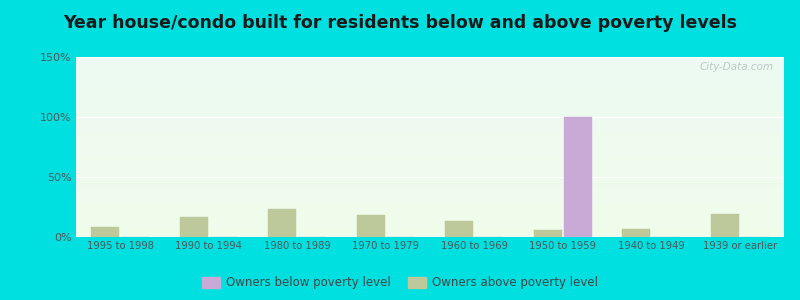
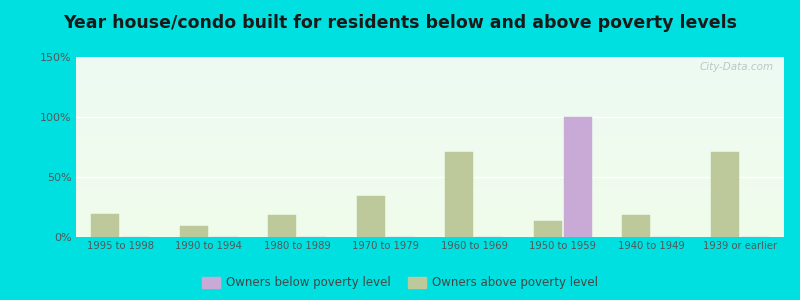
Owners above poverty level/1995 to 1998: 8% -> 19%
Owners above poverty level/1990 to 1994: 17% -> 9%
Owners above poverty level/1980 to 1989: 23% -> 18%
Owners above poverty level/1970 to 1979: 18% -> 34%
Owners above poverty level/1960 to 1969: 13% -> 71%
Owners above poverty level/1950 to 1959: 6% -> 13%
Owners above poverty level/1940 to 1949: 7% -> 18%
Owners above poverty level/1939 or earlier: 19% -> 71%
